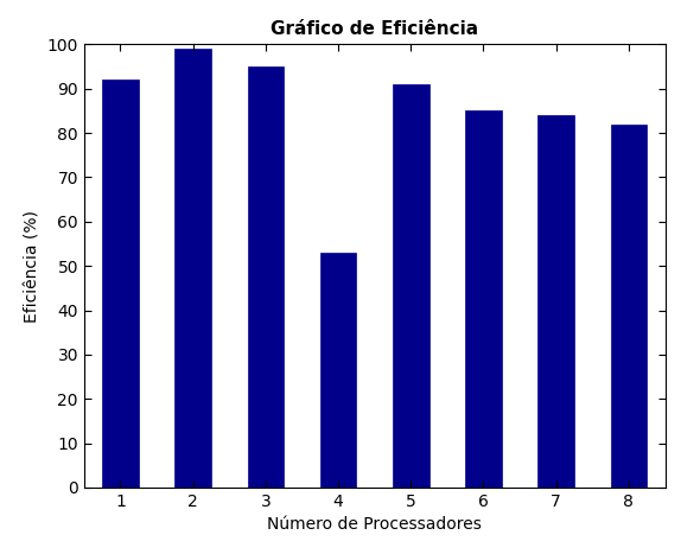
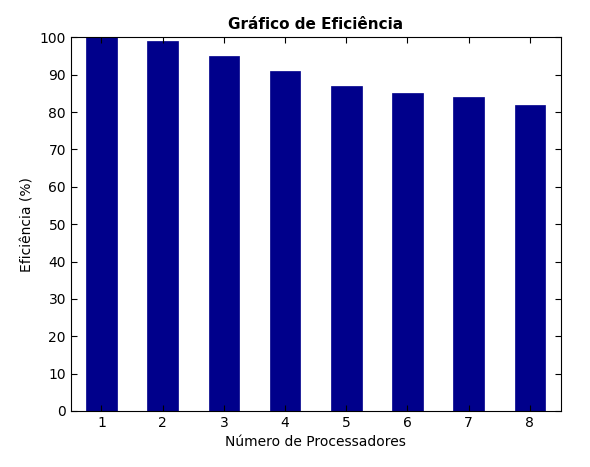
1: 92 -> 100
4: 53 -> 91
5: 91 -> 87
